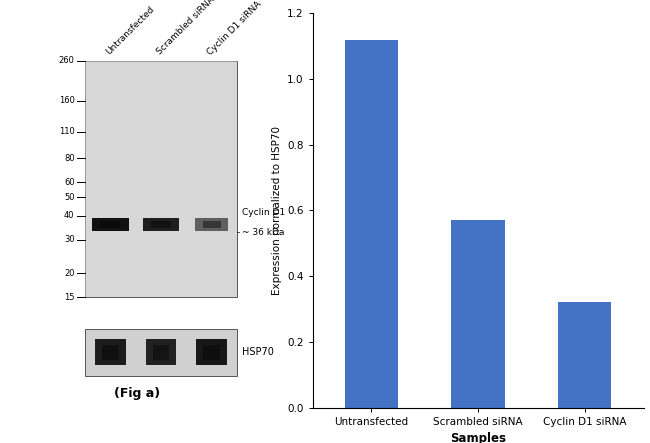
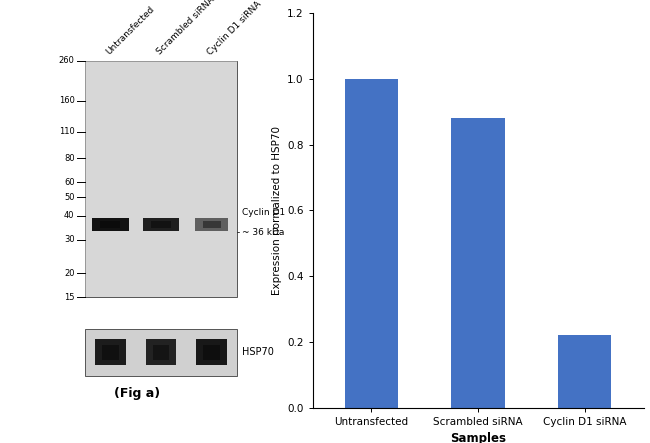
Untransfected: 1.12 -> 1.00
Scrambled siRNA: 0.57 -> 0.88
Cyclin D1 siRNA: 0.32 -> 0.22
